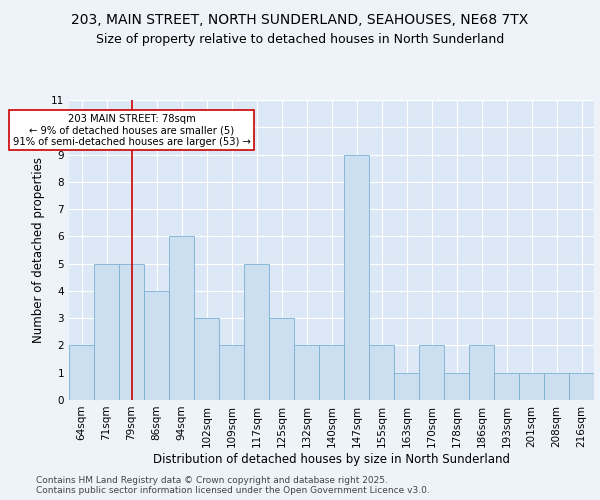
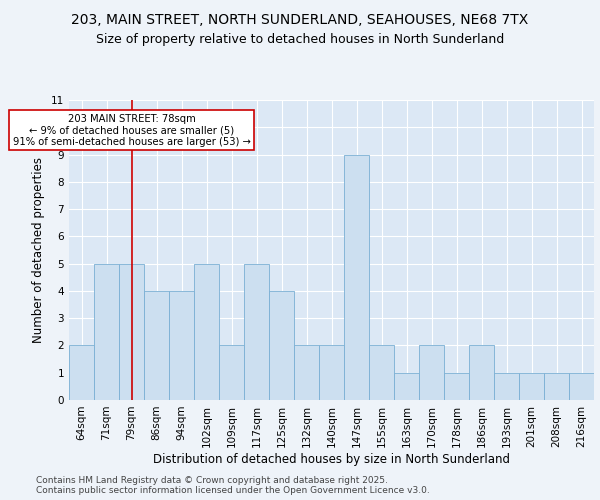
94sqm: 6 -> 4
102sqm: 3 -> 5
125sqm: 3 -> 4
